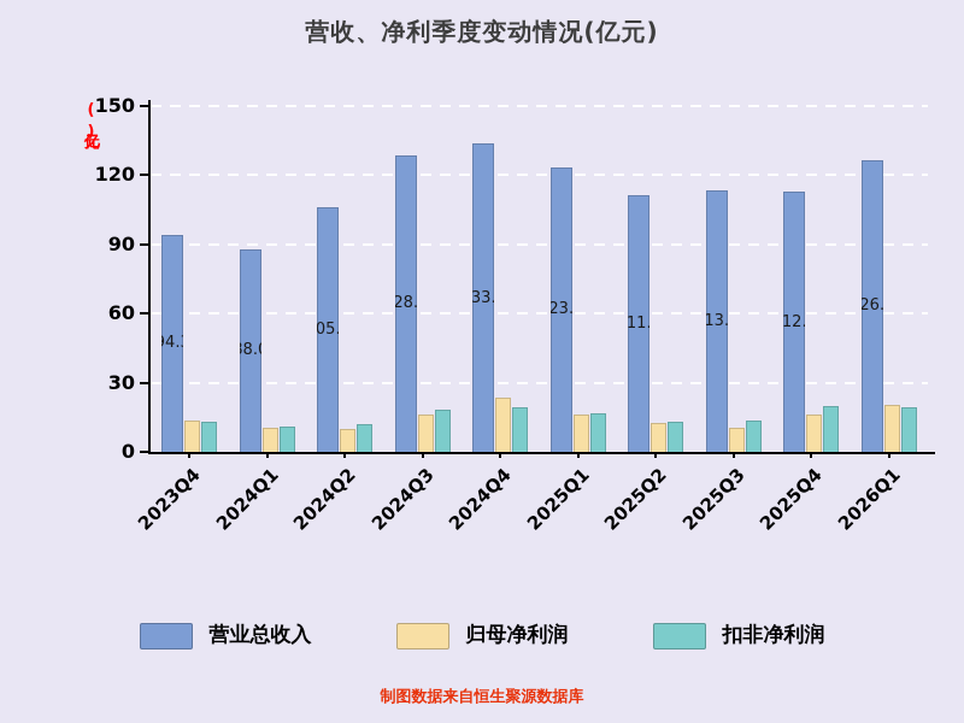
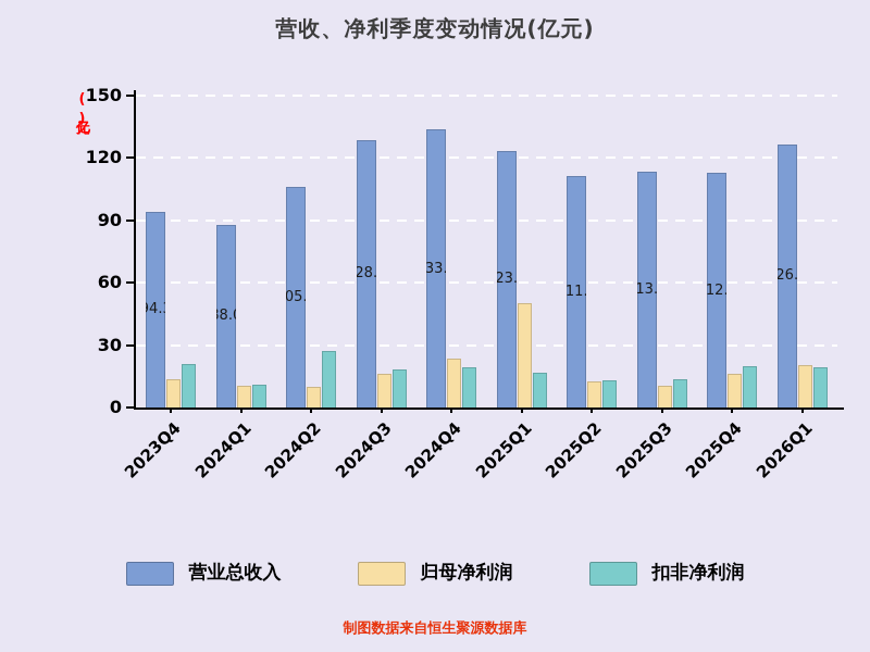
扣非净利润/2023Q4: 13 -> 21
扣非净利润/2024Q2: 12 -> 27
归母净利润/2025Q1: 16 -> 50
